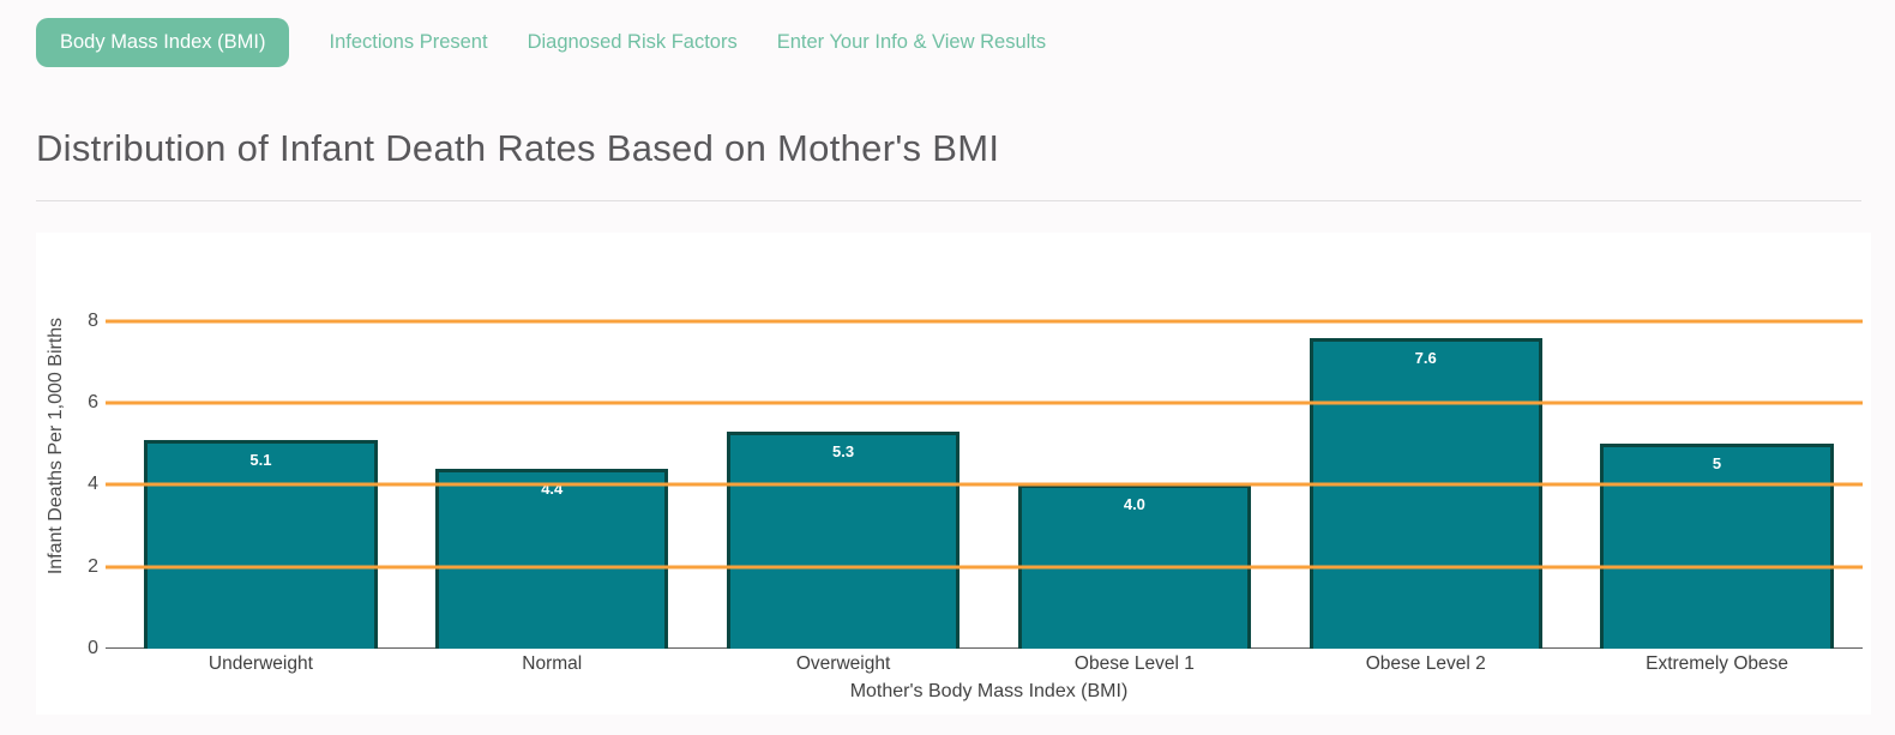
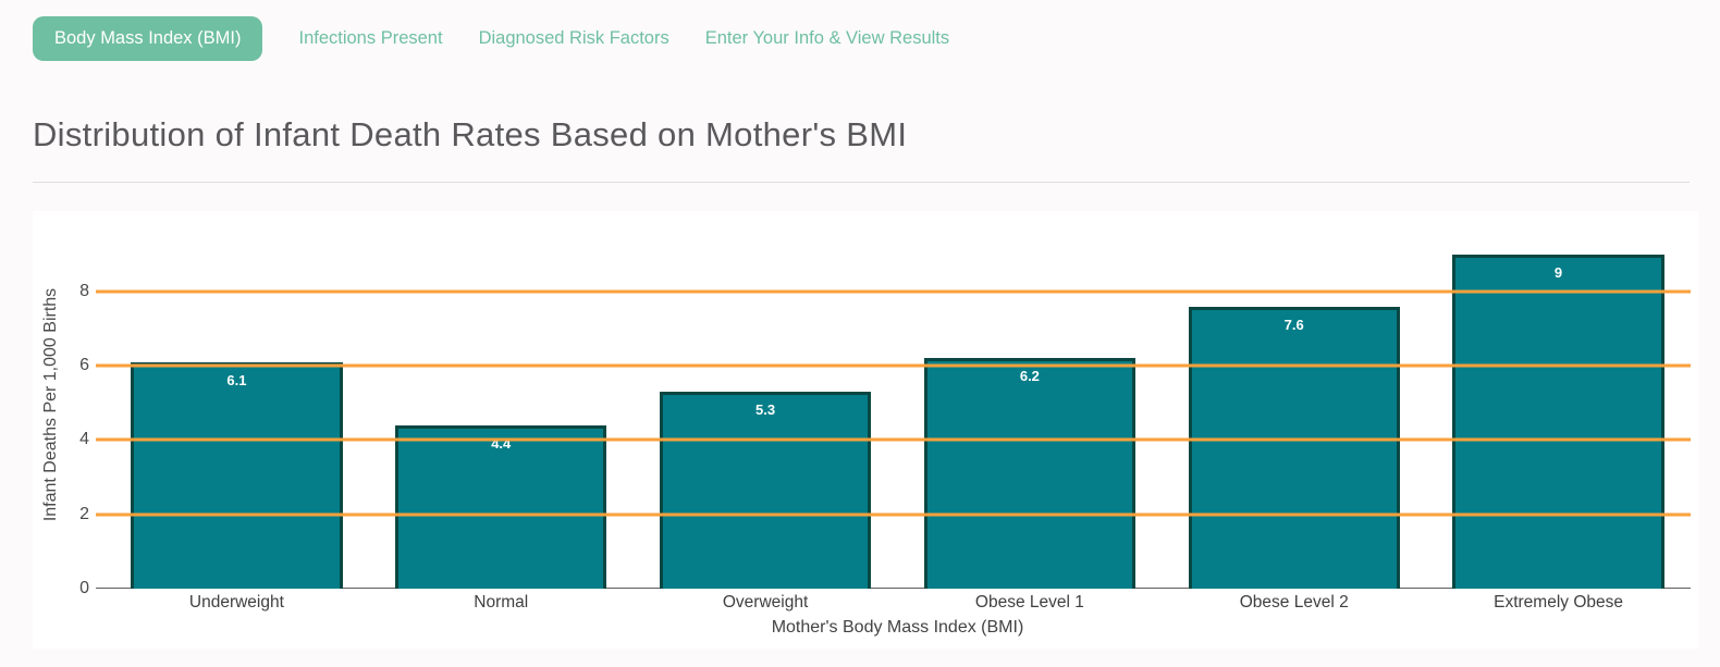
Underweight: 5.1 -> 6.1
Obese Level 1: 4.0 -> 6.2
Extremely Obese: 5 -> 9
